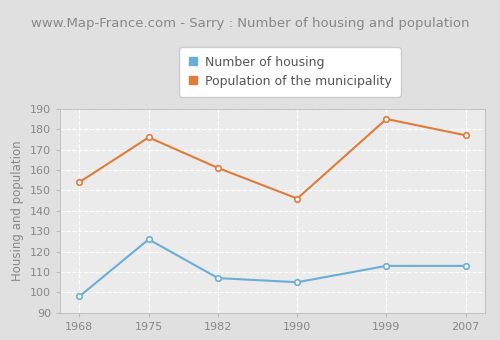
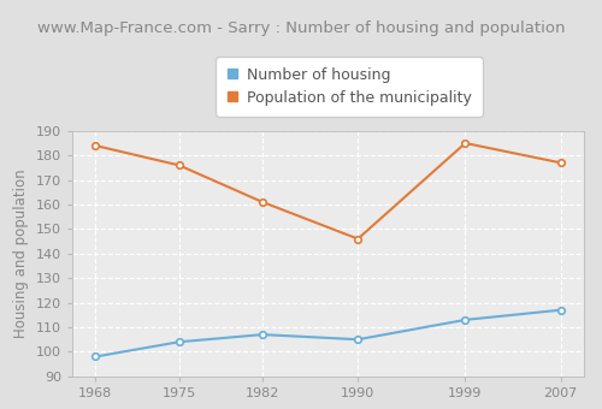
Population of the municipality/1968: 154 -> 184
Number of housing/1975: 126 -> 104
Number of housing/2007: 113 -> 117
